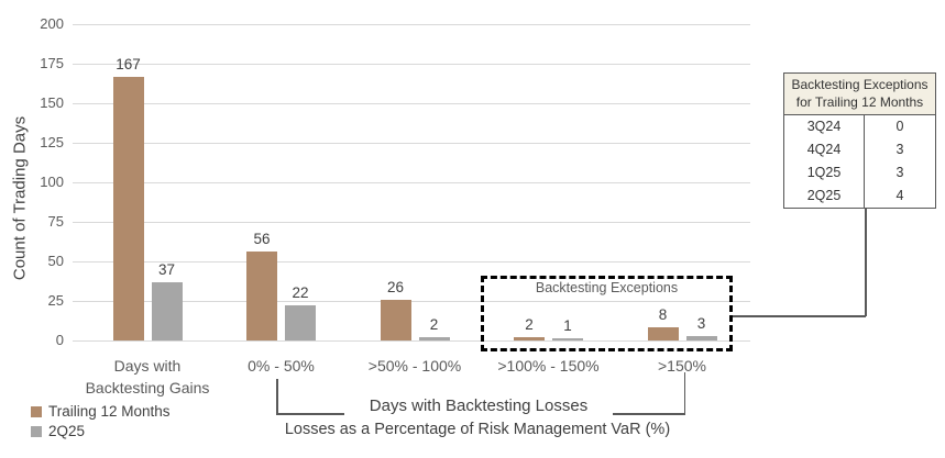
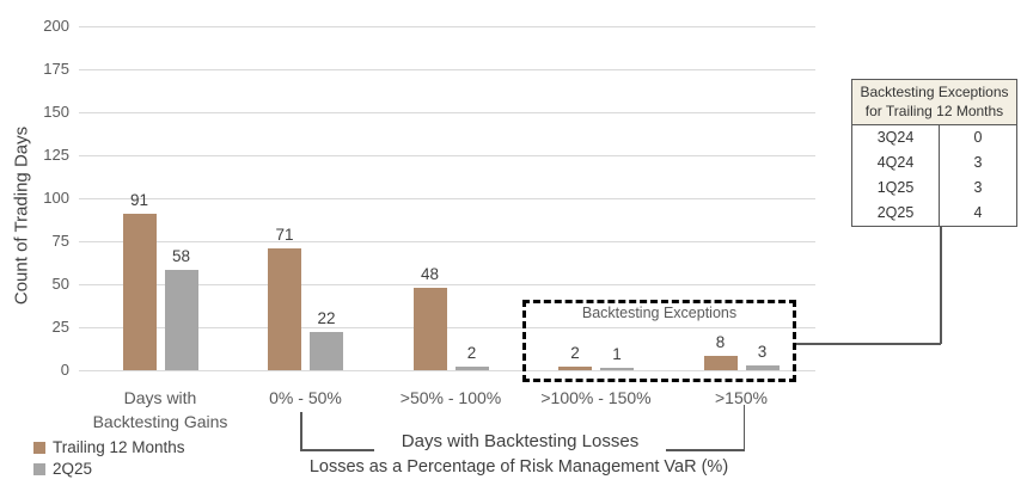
Trailing 12 Months/Days with Backtesting Gains: 167 -> 91
2Q25/Days with Backtesting Gains: 37 -> 58
Trailing 12 Months/0% - 50%: 56 -> 71
Trailing 12 Months/>50% - 100%: 26 -> 48
